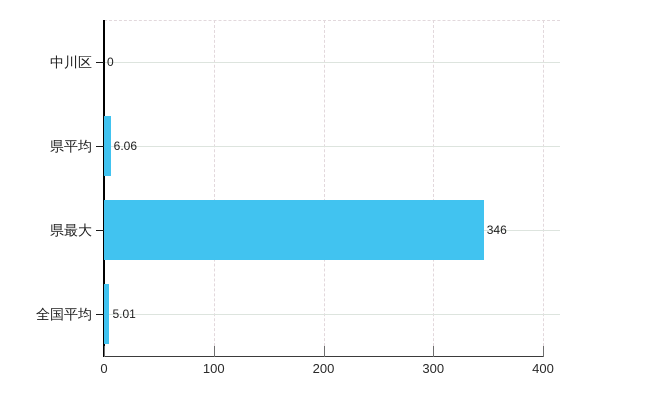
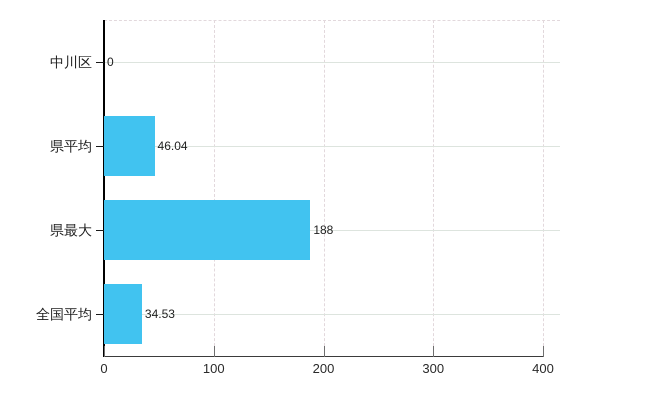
県平均: 6.06 -> 46.04
県最大: 346 -> 188
全国平均: 5.01 -> 34.53
